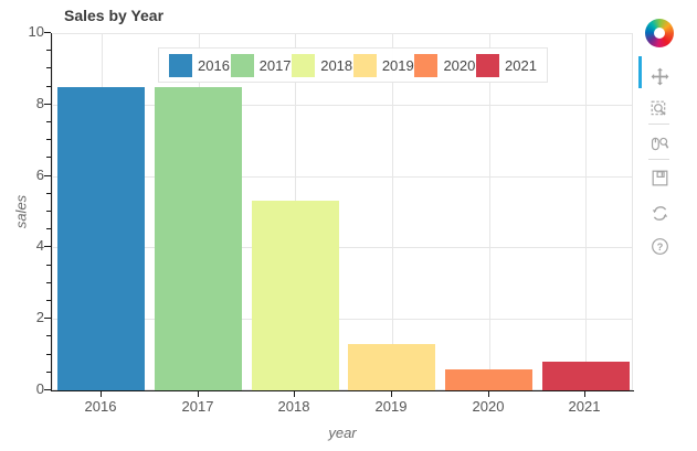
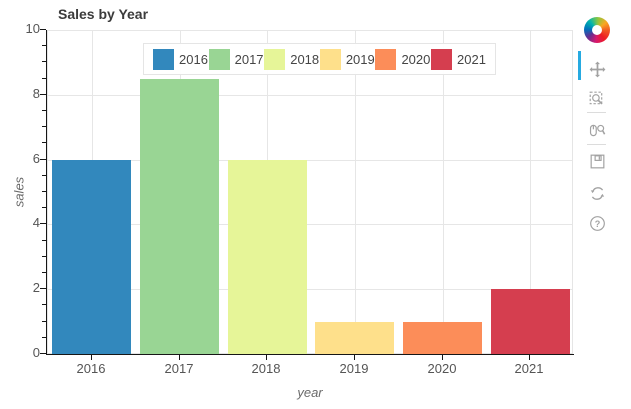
2016: 8.5 -> 6.0
2018: 5.3 -> 6.0
2019: 1.3 -> 1.0
2020: 0.6 -> 1.0
2021: 0.8 -> 2.0
